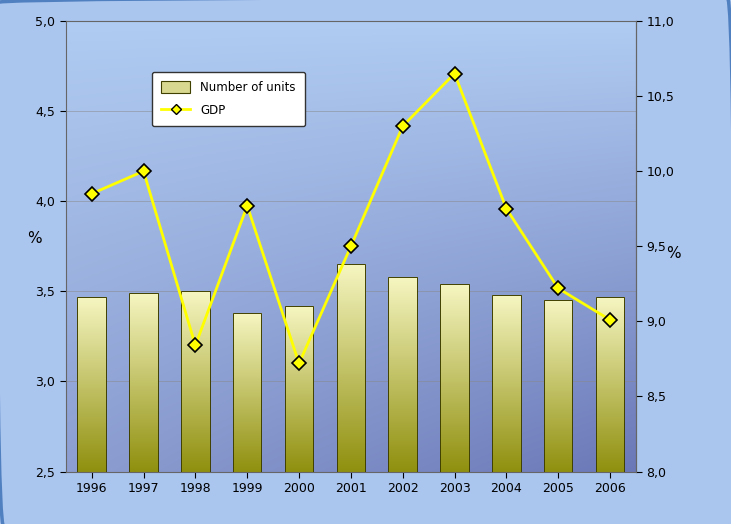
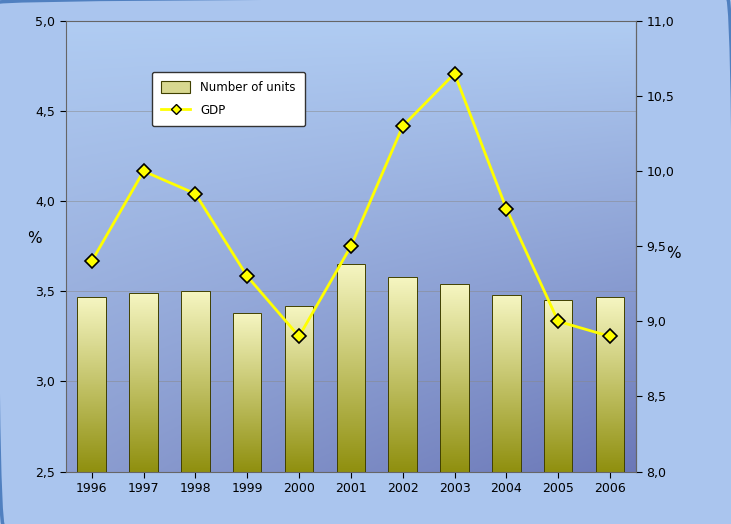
1996: 9,85 -> 9,40
1998: 8,84 -> 9,85
1999: 9,77 -> 9,30
2000: 8,72 -> 8,90
2005: 9,22 -> 9,00
2006: 9,01 -> 8,90
